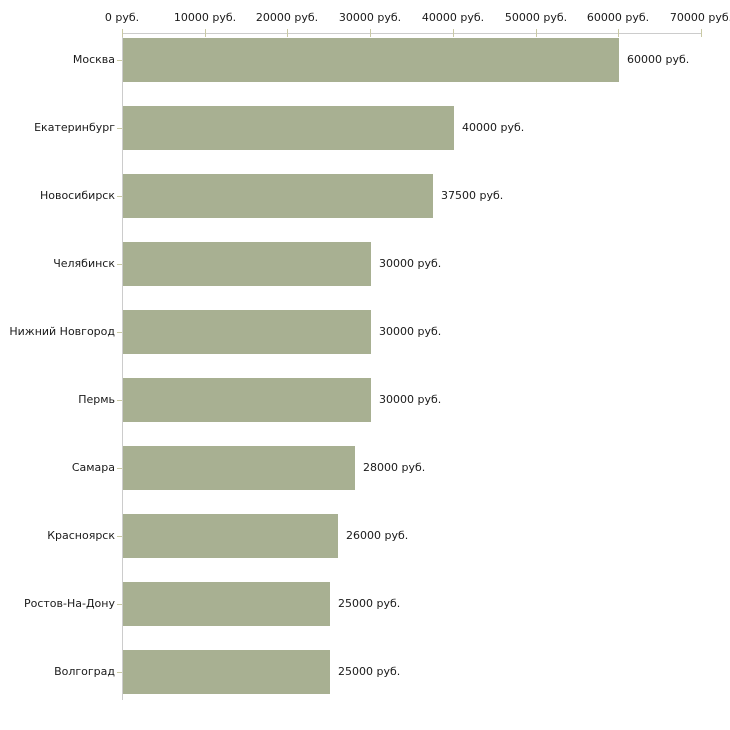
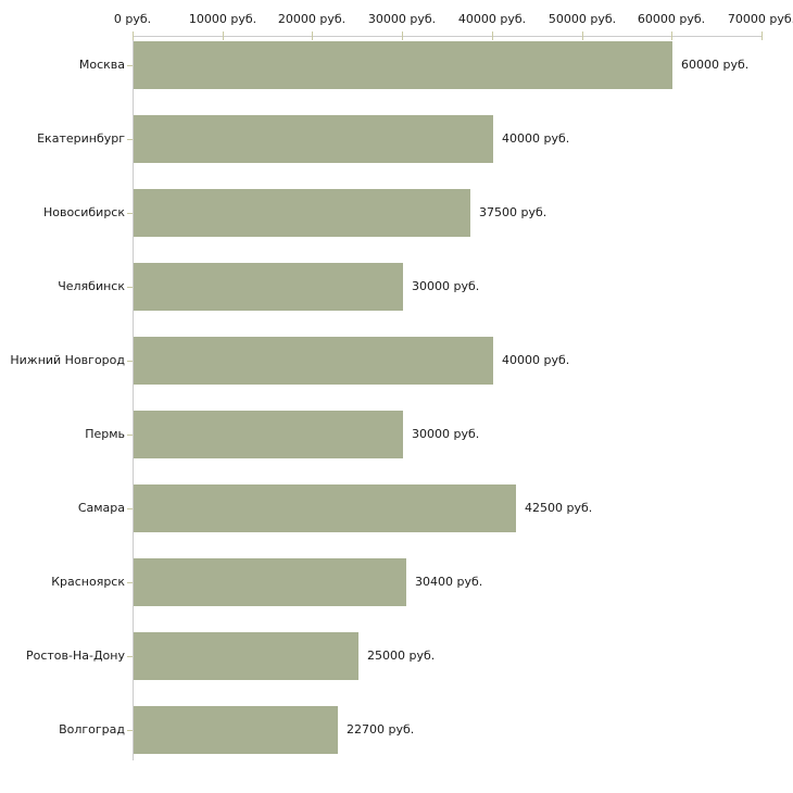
Нижний Новгород: 30000 -> 40000
Самара: 28000 -> 42500
Красноярск: 26000 -> 30400
Волгоград: 25000 -> 22700
